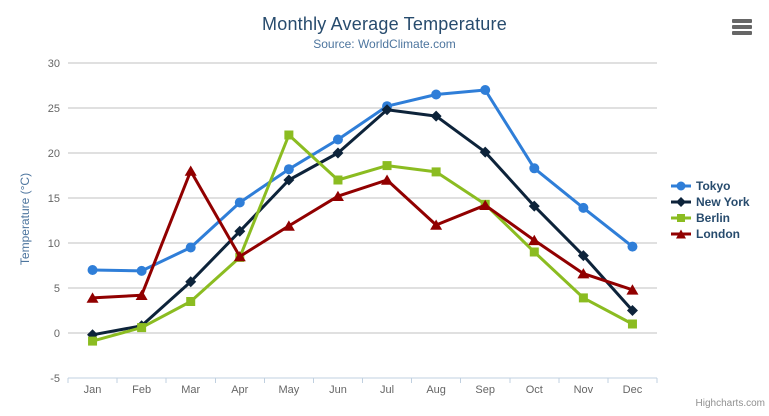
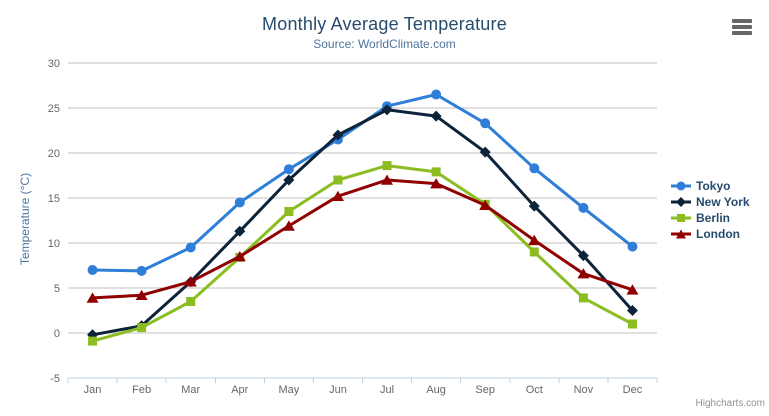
London/Mar: 18 -> 6
Berlin/May: 22 -> 14
New York/Jun: 20 -> 22
London/Aug: 12 -> 17
Tokyo/Sep: 27 -> 23
